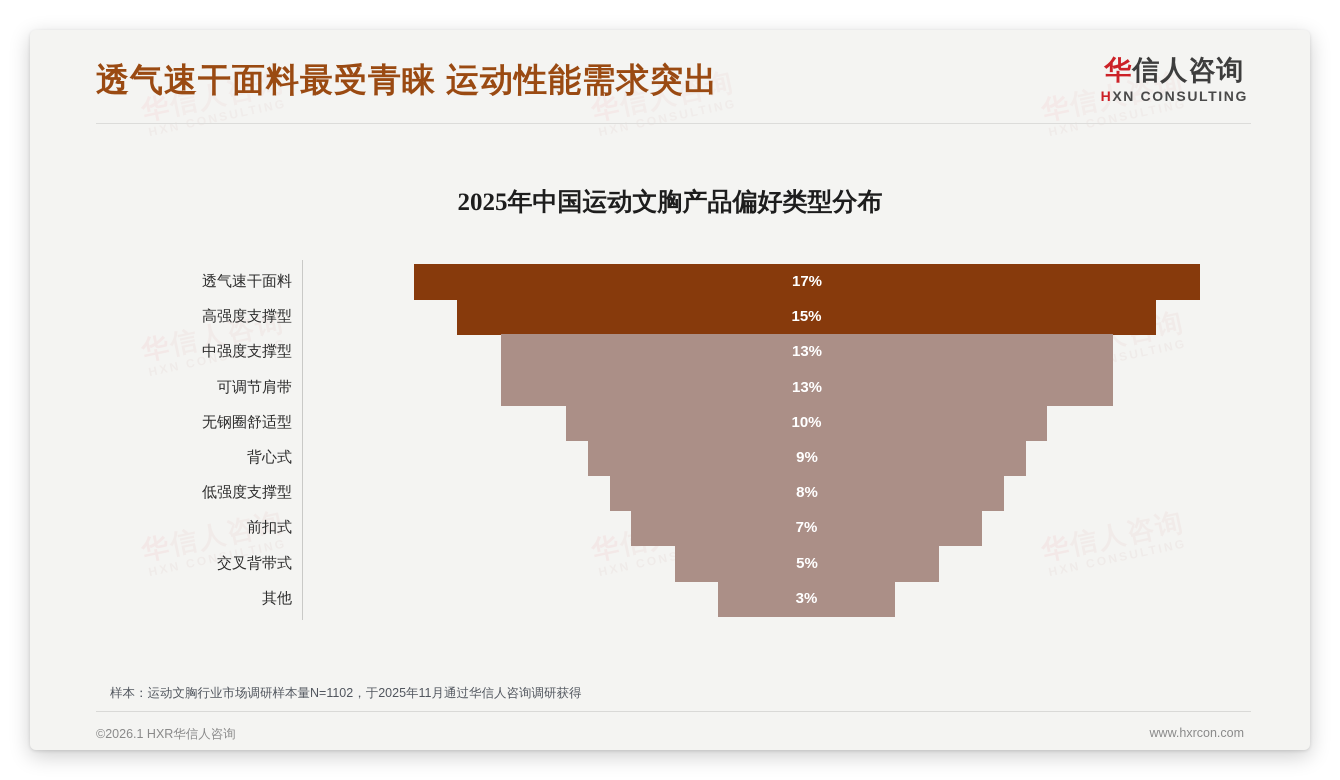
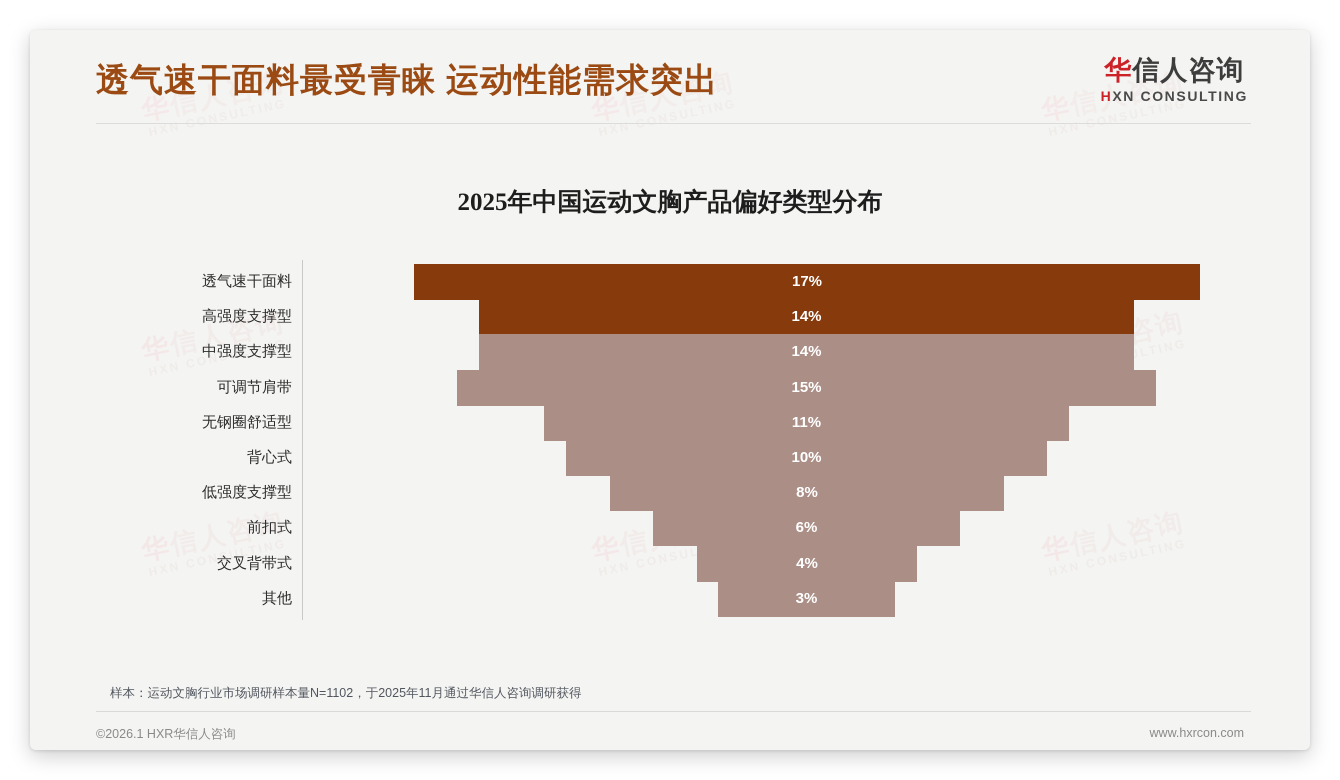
高强度支撑型: 15% -> 14%
中强度支撑型: 13% -> 14%
可调节肩带: 13% -> 15%
无钢圈舒适型: 10% -> 11%
背心式: 9% -> 10%
前扣式: 7% -> 6%
交叉背带式: 5% -> 4%
